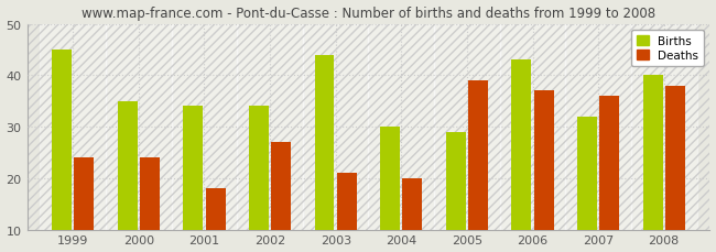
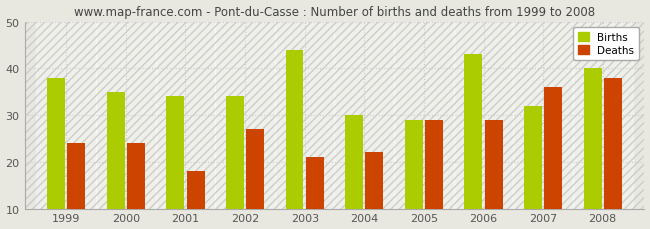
Births/1999: 45 -> 38
Deaths/2004: 20 -> 22
Deaths/2005: 39 -> 29
Deaths/2006: 37 -> 29
